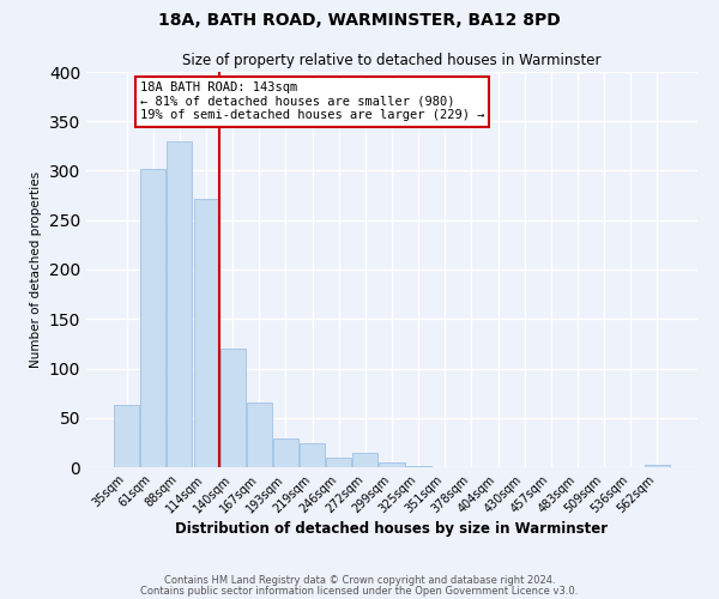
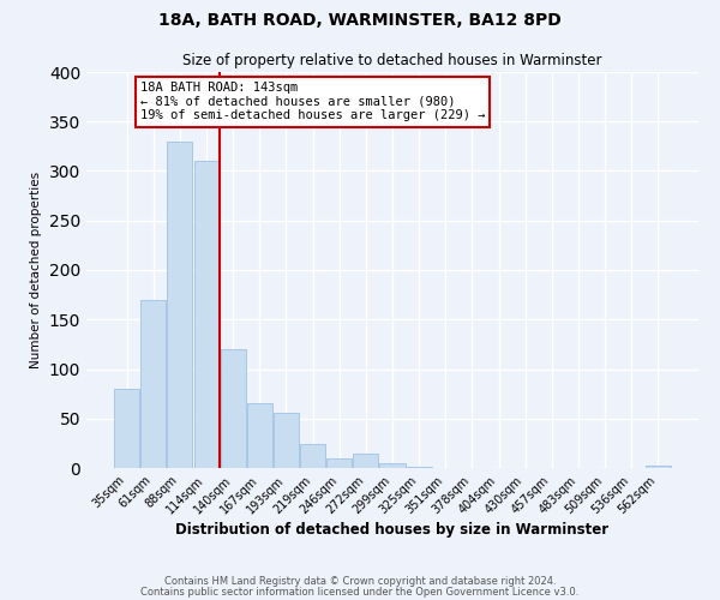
35sqm: 63 -> 80
61sqm: 302 -> 170
114sqm: 272 -> 310
193sqm: 29 -> 56
